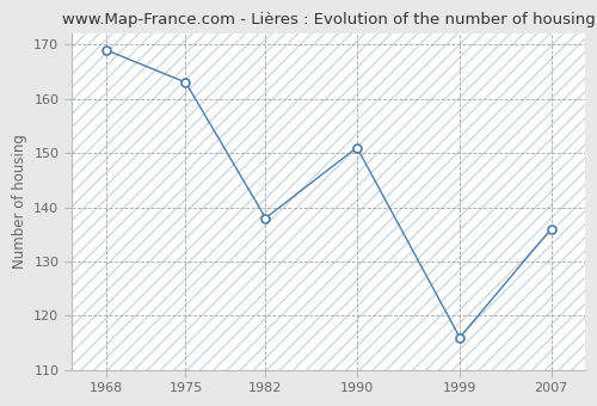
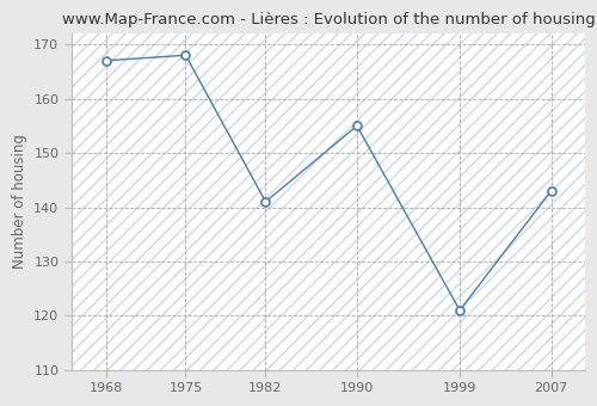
1968: 169 -> 167
1975: 163 -> 168
1982: 138 -> 141
1990: 151 -> 155
1999: 116 -> 121
2007: 136 -> 143
